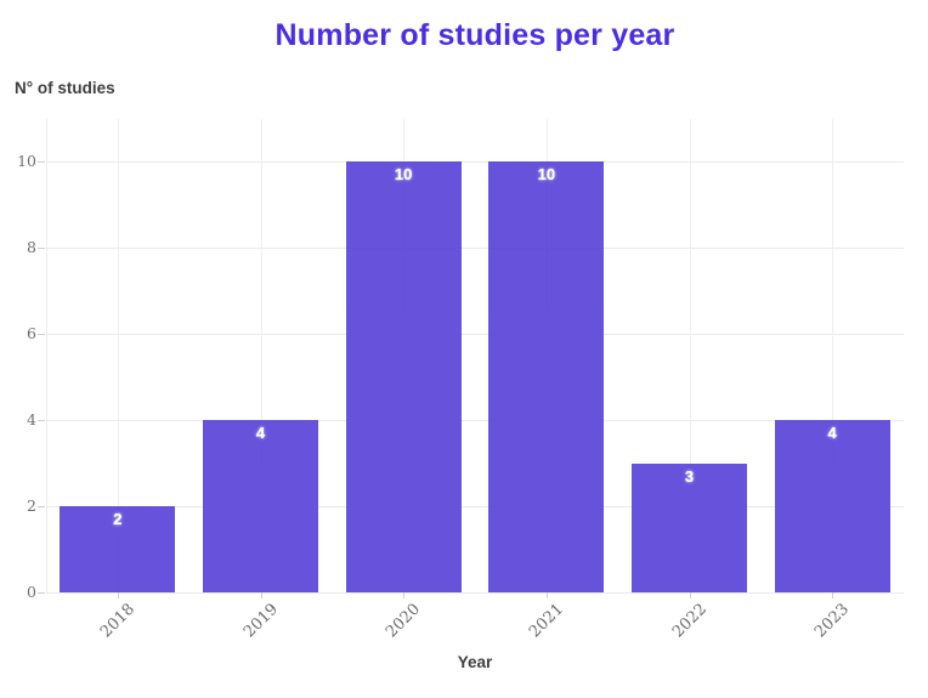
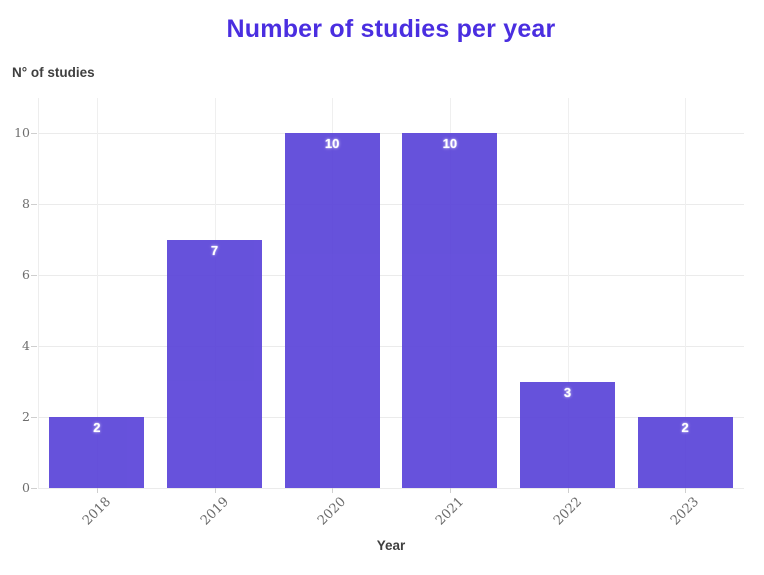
2019: 4 -> 7
2023: 4 -> 2
